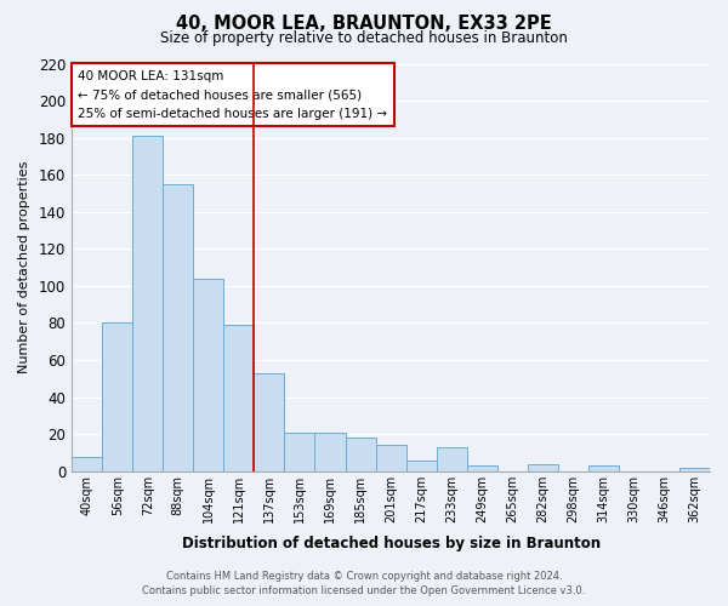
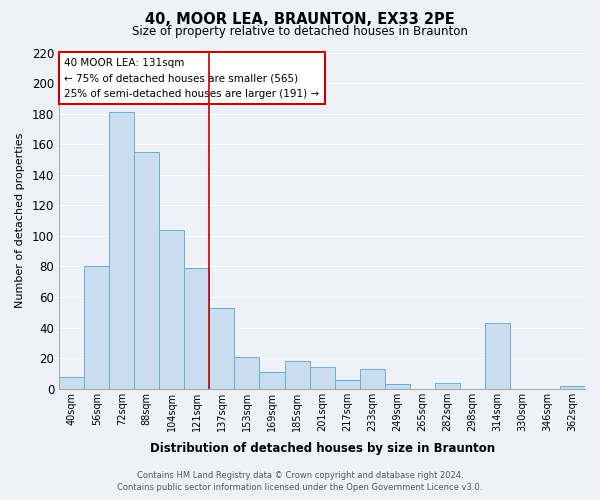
169sqm: 21 -> 11
314sqm: 3 -> 43
